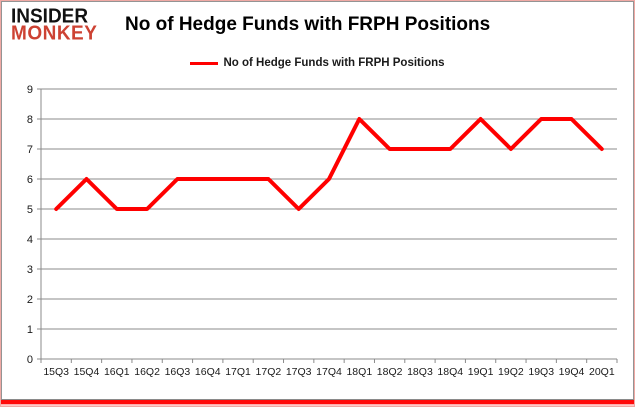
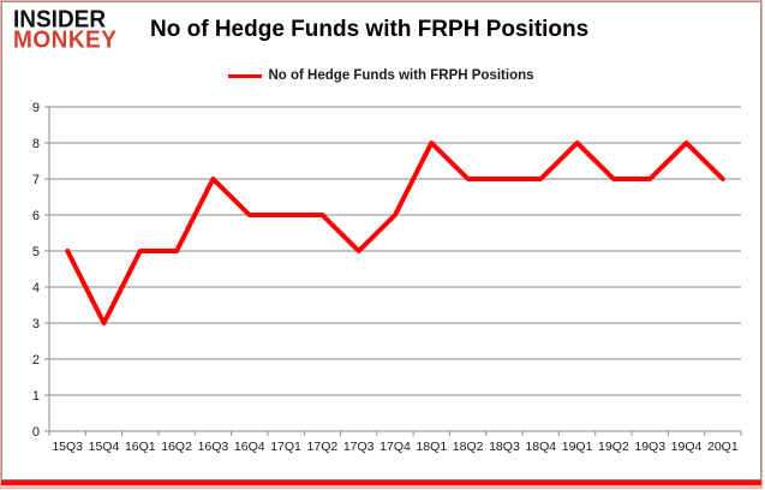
15Q4: 6 -> 3
16Q3: 6 -> 7
19Q3: 8 -> 7
